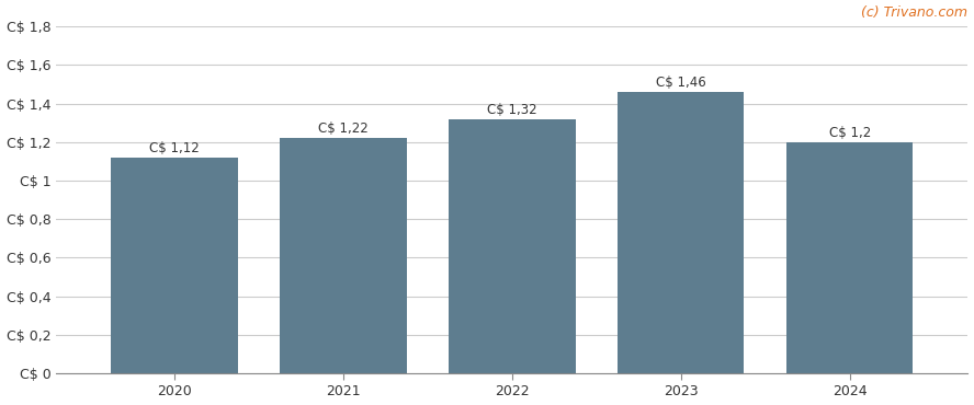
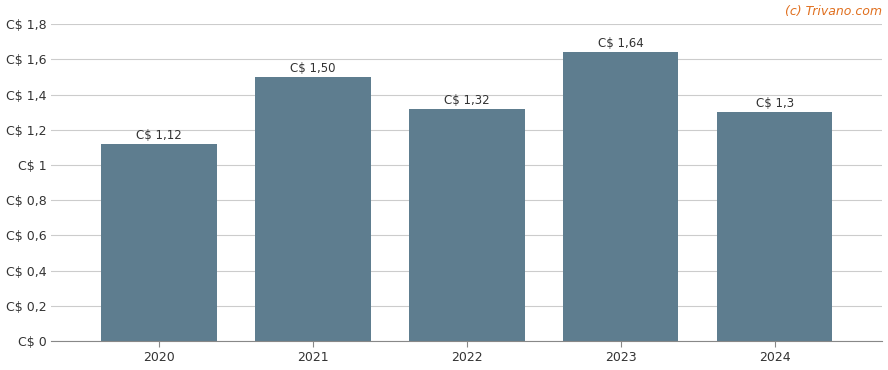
2021: 1,22 -> 1,50
2023: 1,46 -> 1,64
2024: 1,2 -> 1,3
